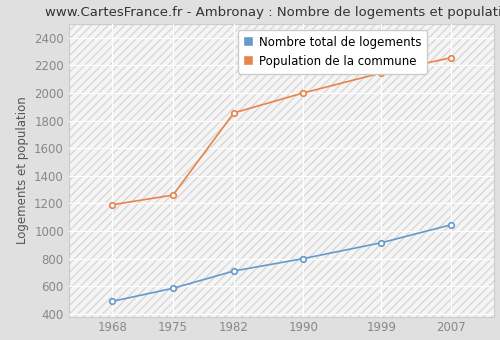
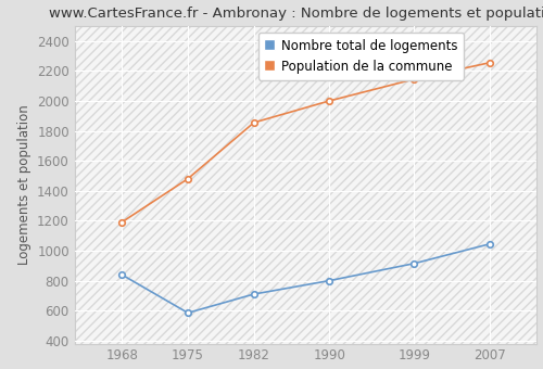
Nombre total de logements/1968: 490 -> 840
Population de la commune/1975: 1260 -> 1480
